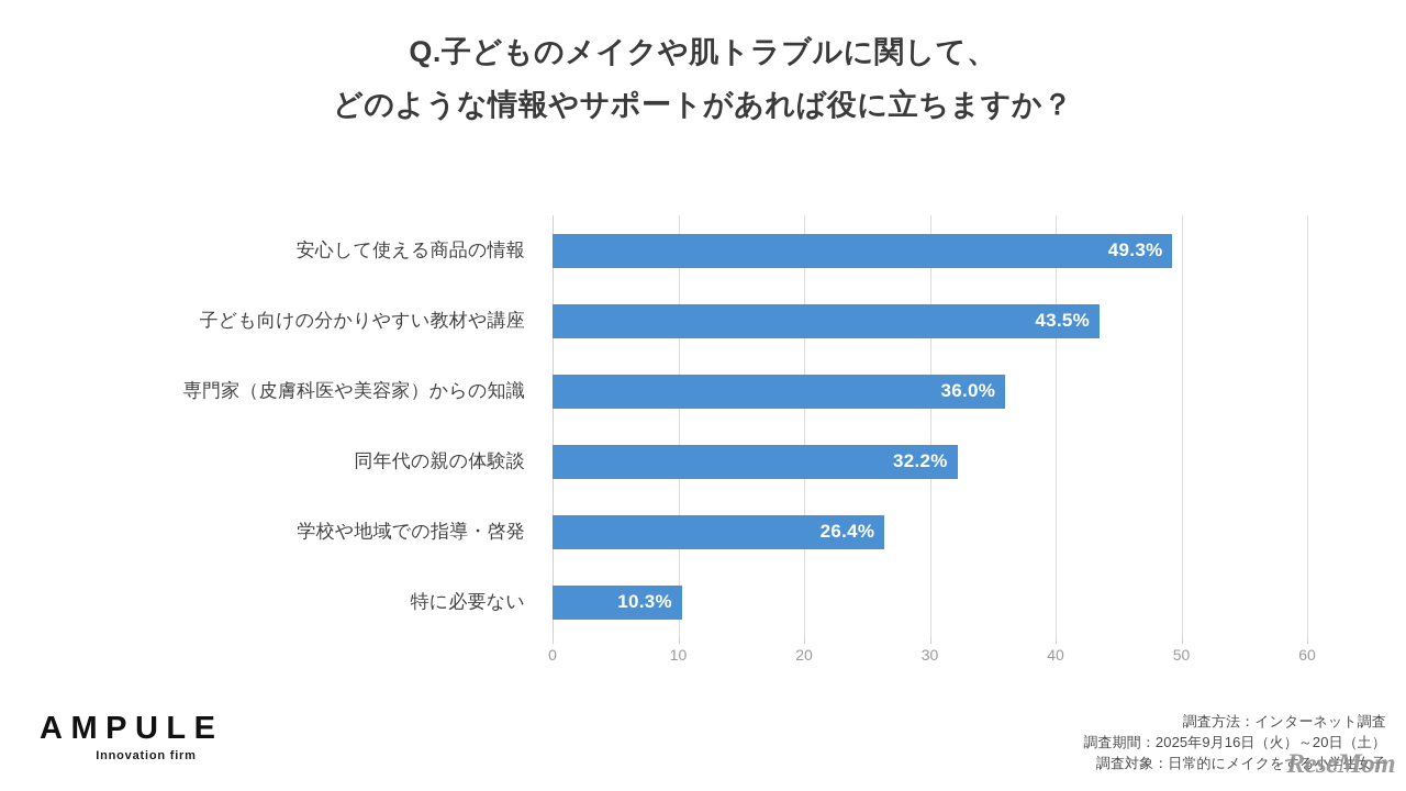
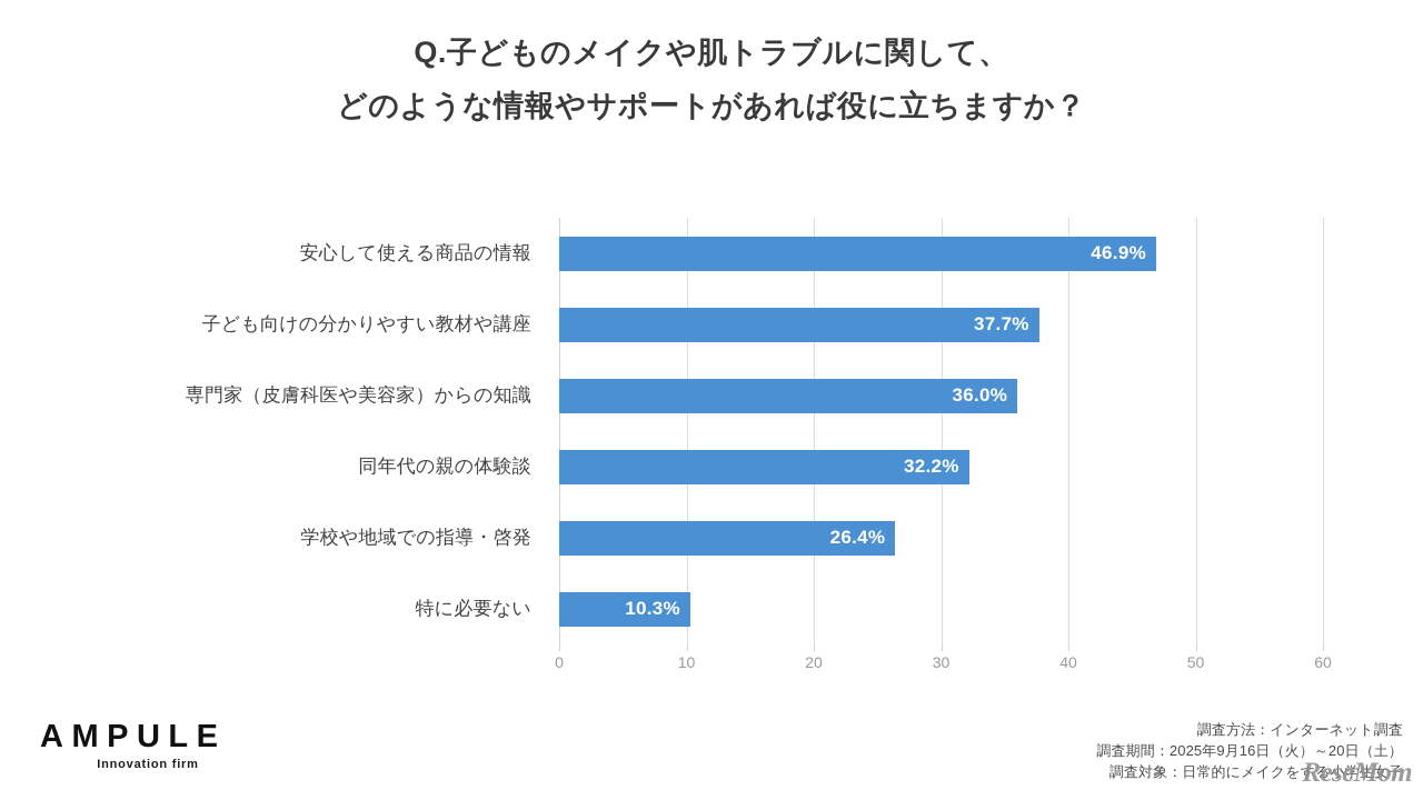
安心して使える商品の情報: 49.3% -> 46.9%
子ども向けの分かりやすい教材や講座: 43.5% -> 37.7%
